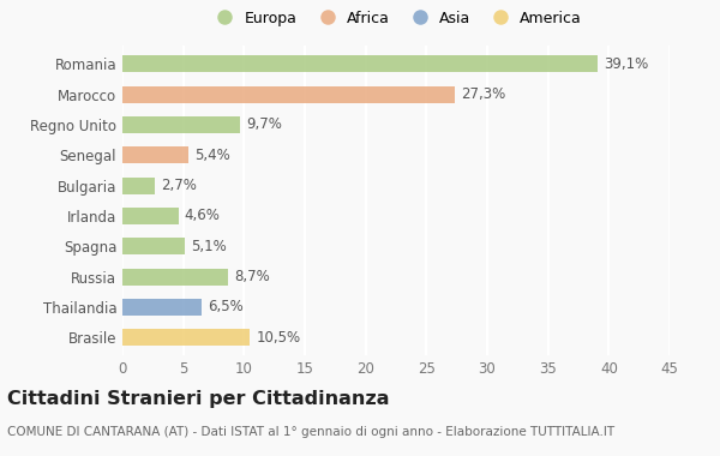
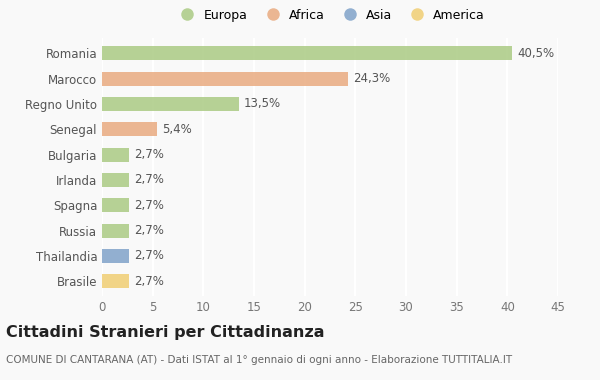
Romania: 39,1% -> 40,5%
Marocco: 27,3% -> 24,3%
Regno Unito: 9,7% -> 13,5%
Irlanda: 4,6% -> 2,7%
Spagna: 5,1% -> 2,7%
Russia: 8,7% -> 2,7%
Thailandia: 6,5% -> 2,7%
Brasile: 10,5% -> 2,7%
